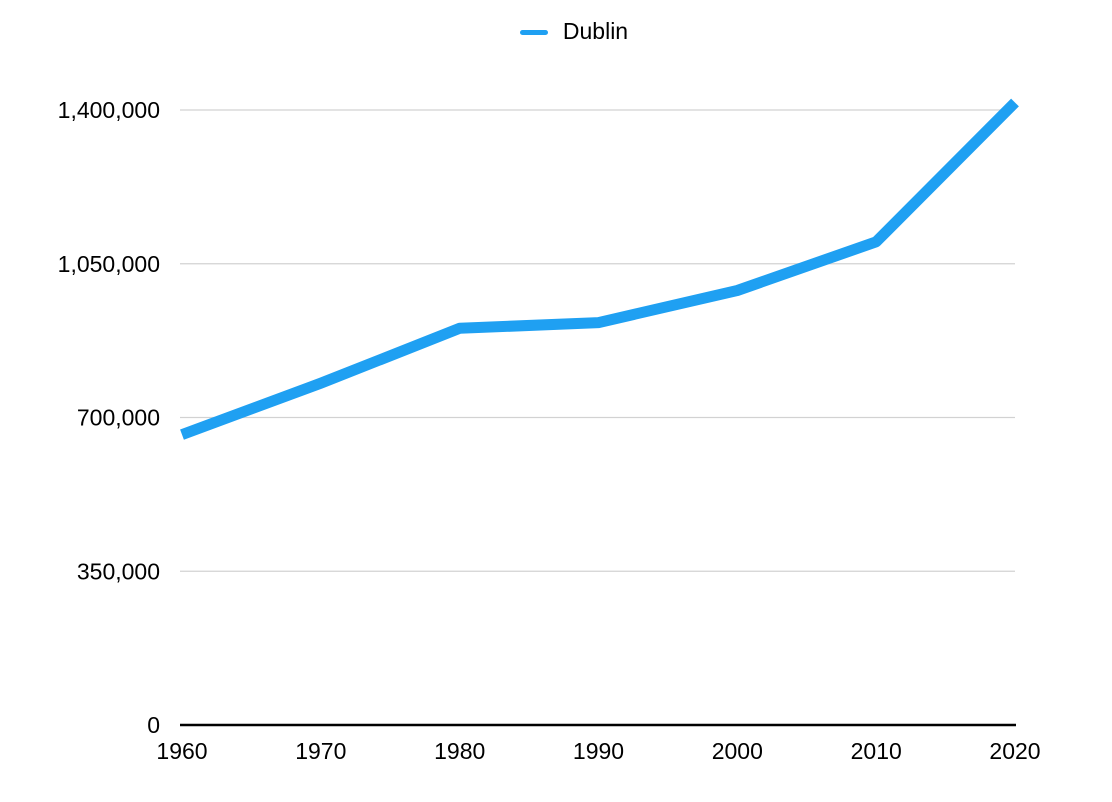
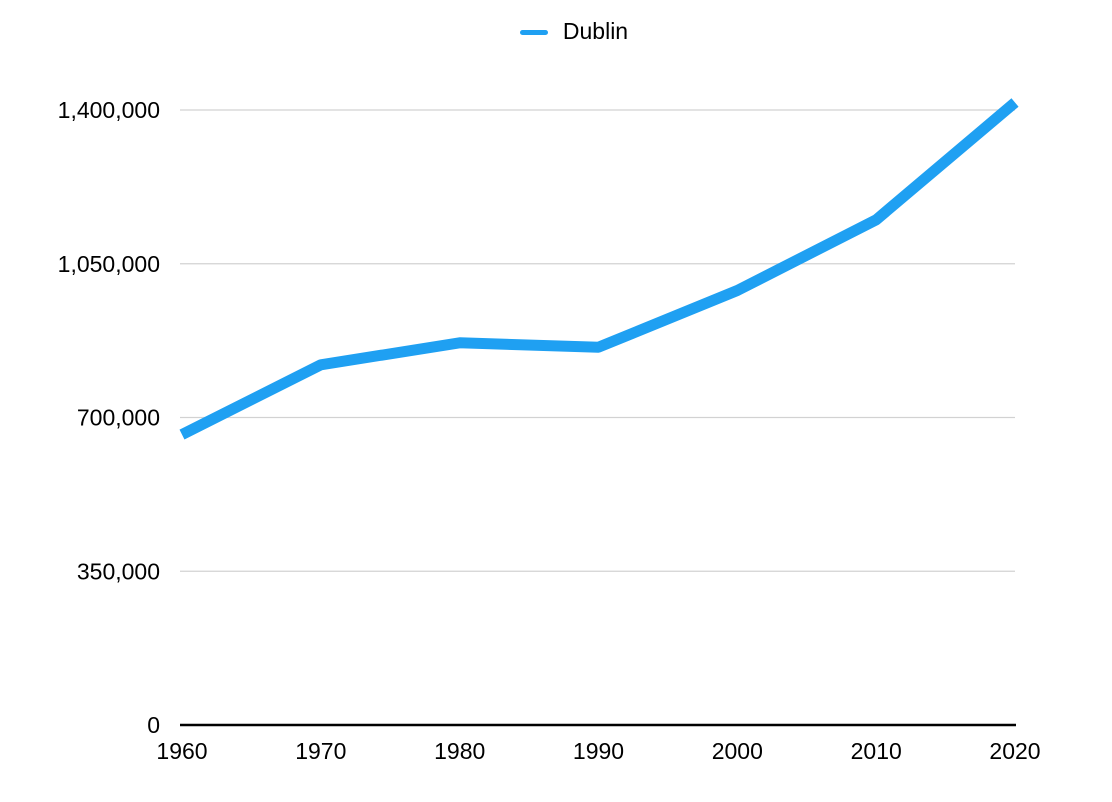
1970: 780000 -> 820000
1980: 900000 -> 870000
1990: 920000 -> 860000
2010: 1100000 -> 1150000
